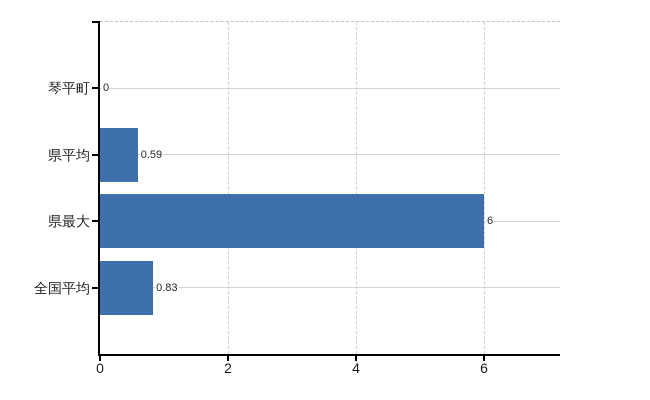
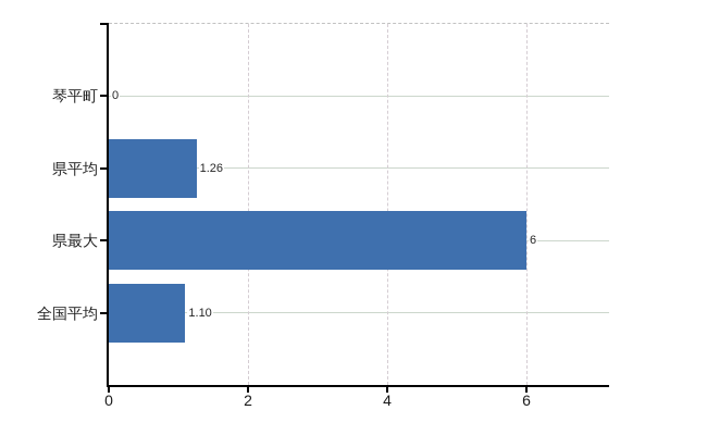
県平均: 0.59 -> 1.26
全国平均: 0.83 -> 1.10
